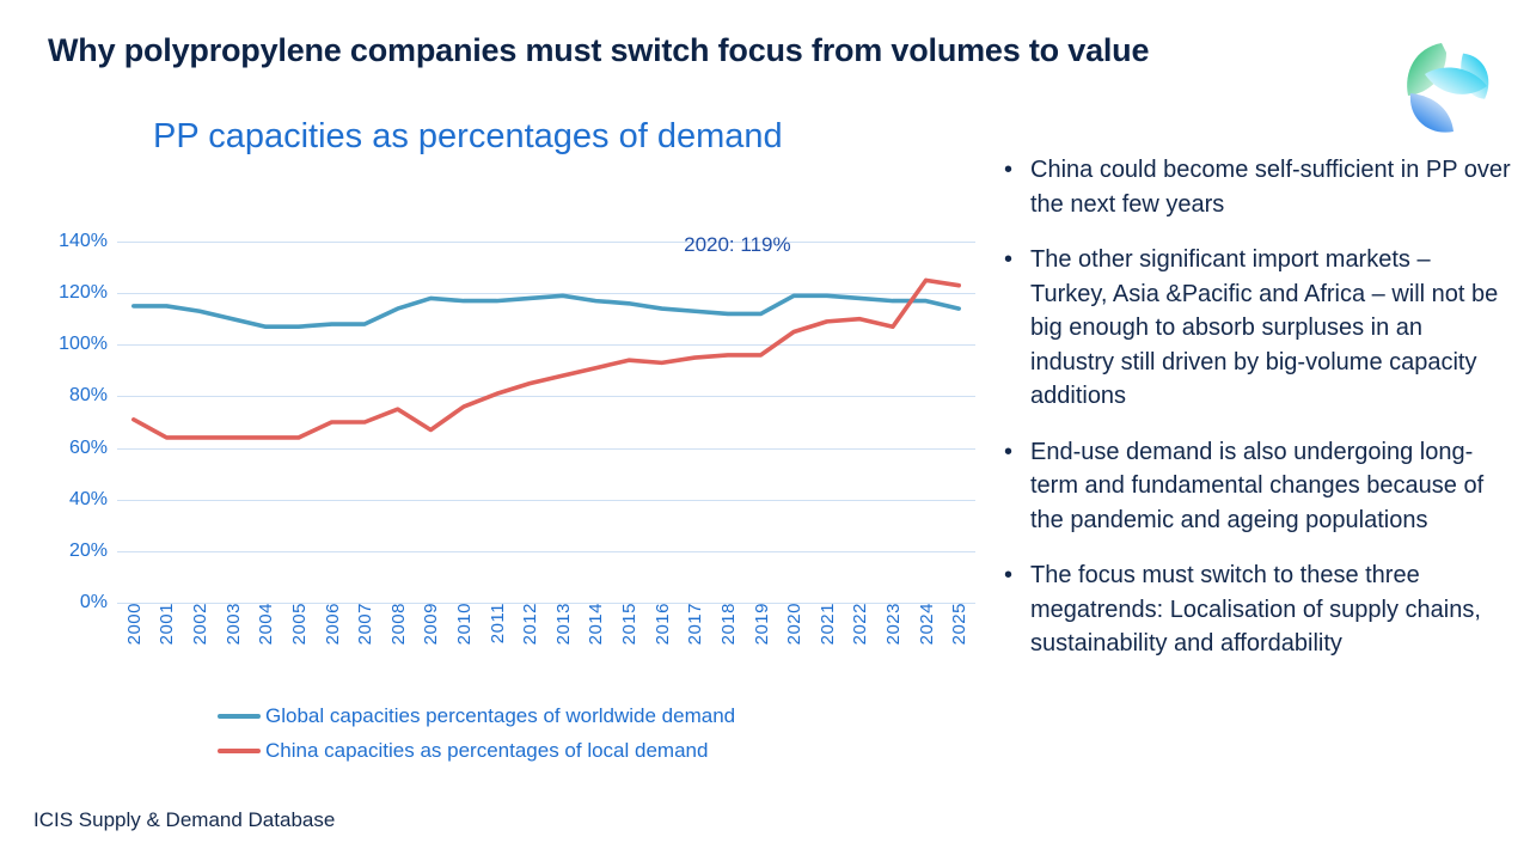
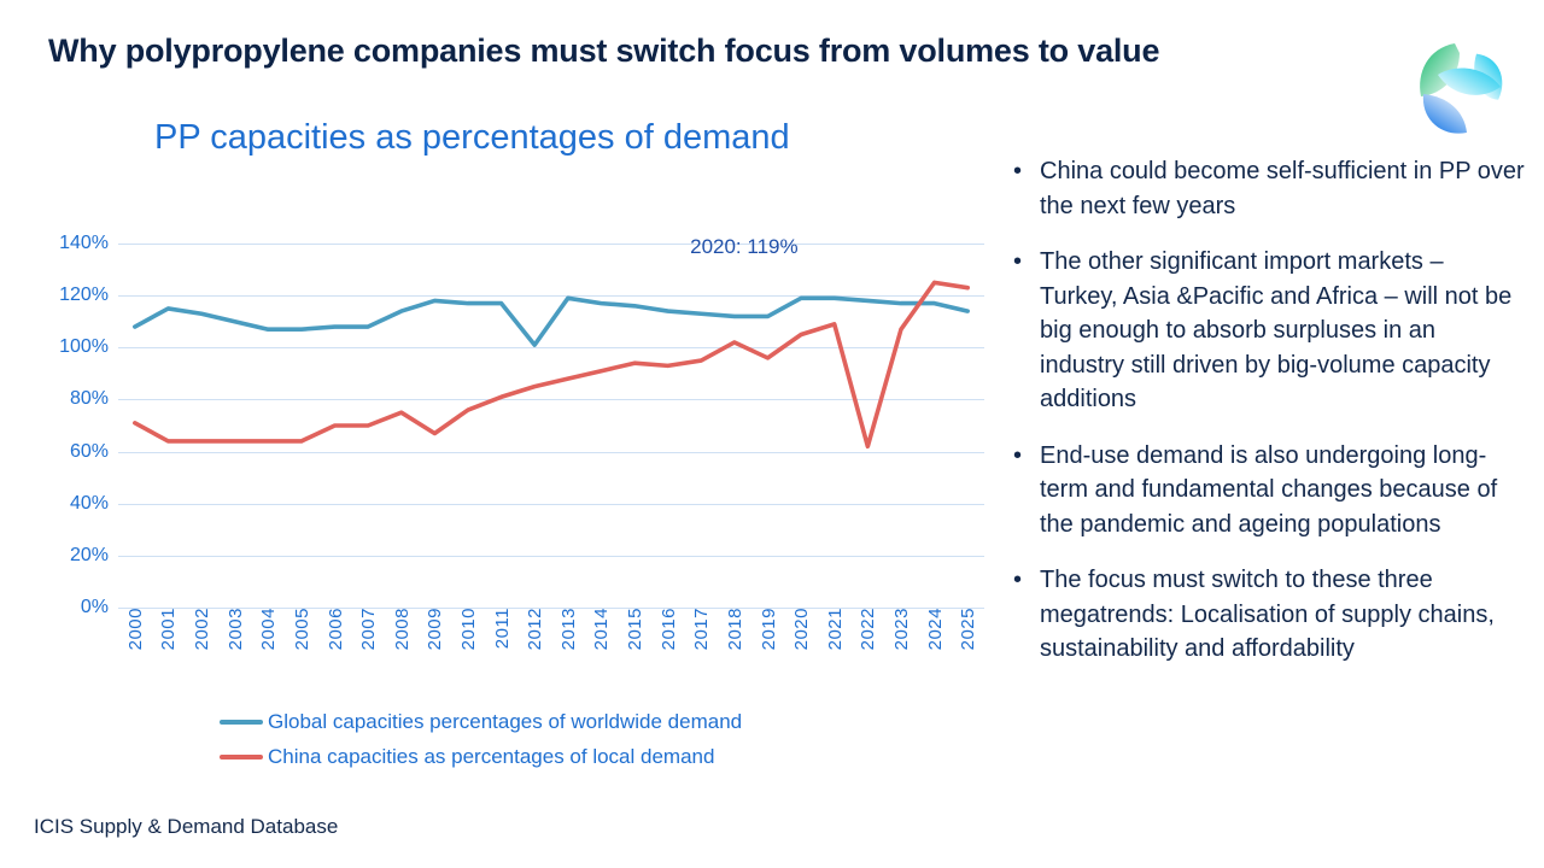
Global capacities percentages of worldwide demand/2000: 115% -> 108%
Global capacities percentages of worldwide demand/2012: 118% -> 101%
China capacities as percentages of local demand/2018: 96% -> 102%
China capacities as percentages of local demand/2022: 110% -> 62%
